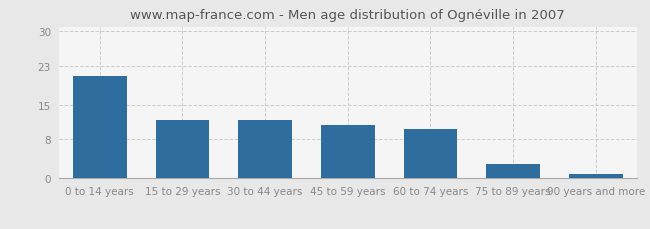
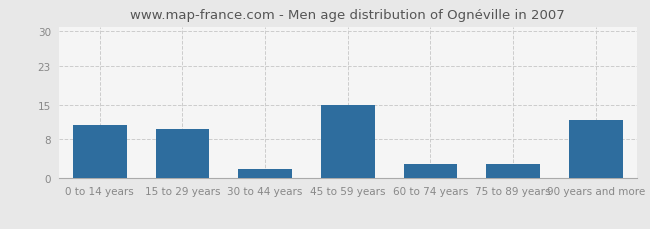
0 to 14 years: 21 -> 11
15 to 29 years: 12 -> 10
30 to 44 years: 12 -> 2
45 to 59 years: 11 -> 15
60 to 74 years: 10 -> 3
90 years and more: 1 -> 12
